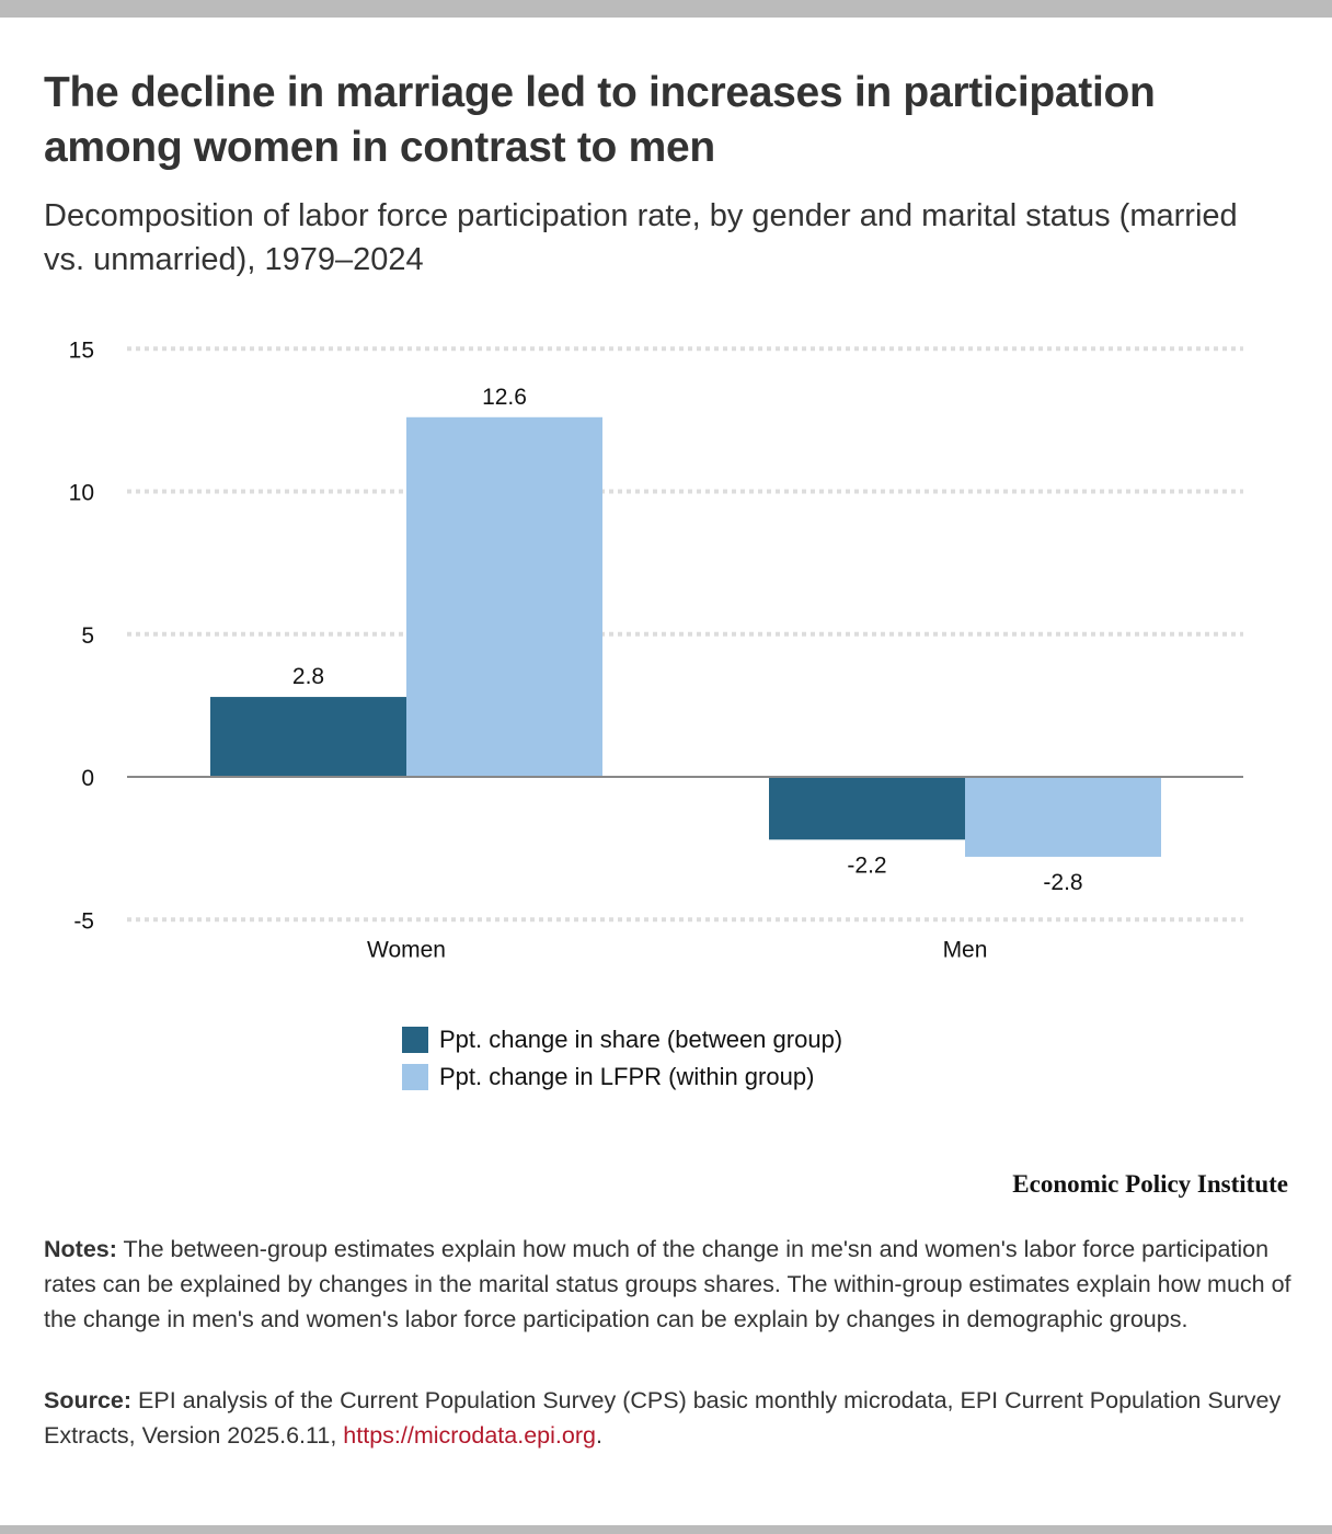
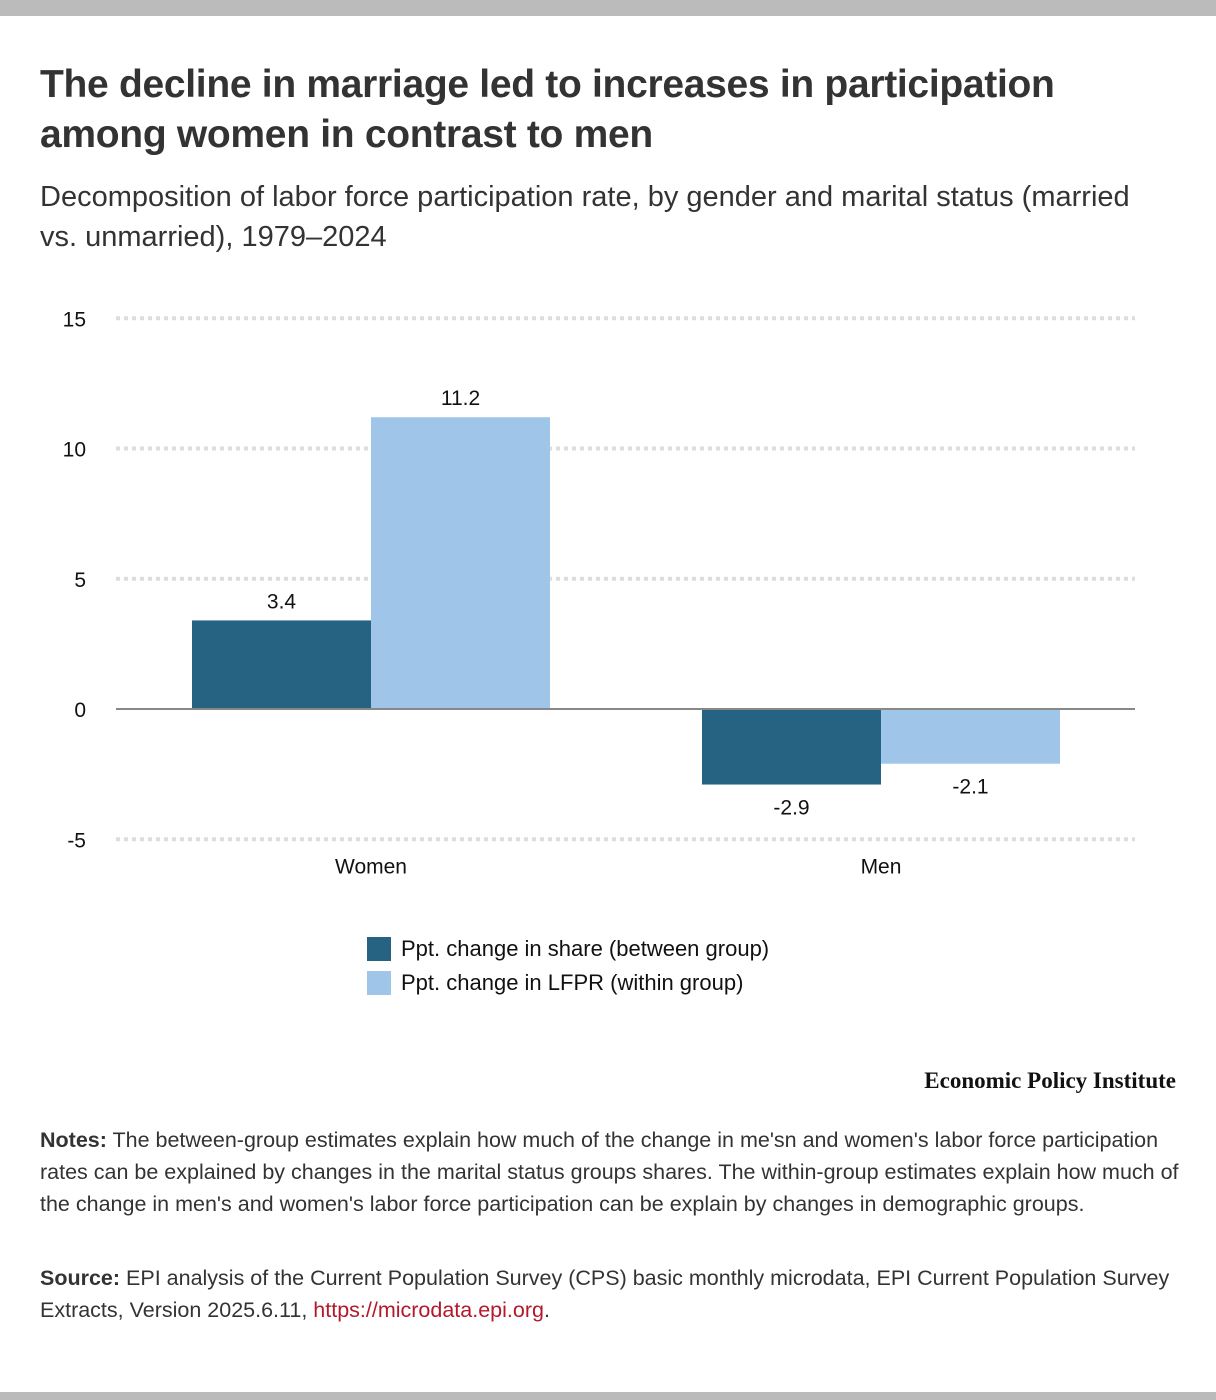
Ppt. change in share (between group)/Women: 2.8 -> 3.4
Ppt. change in LFPR (within group)/Women: 12.6 -> 11.2
Ppt. change in share (between group)/Men: -2.2 -> -2.9
Ppt. change in LFPR (within group)/Men: -2.8 -> -2.1
